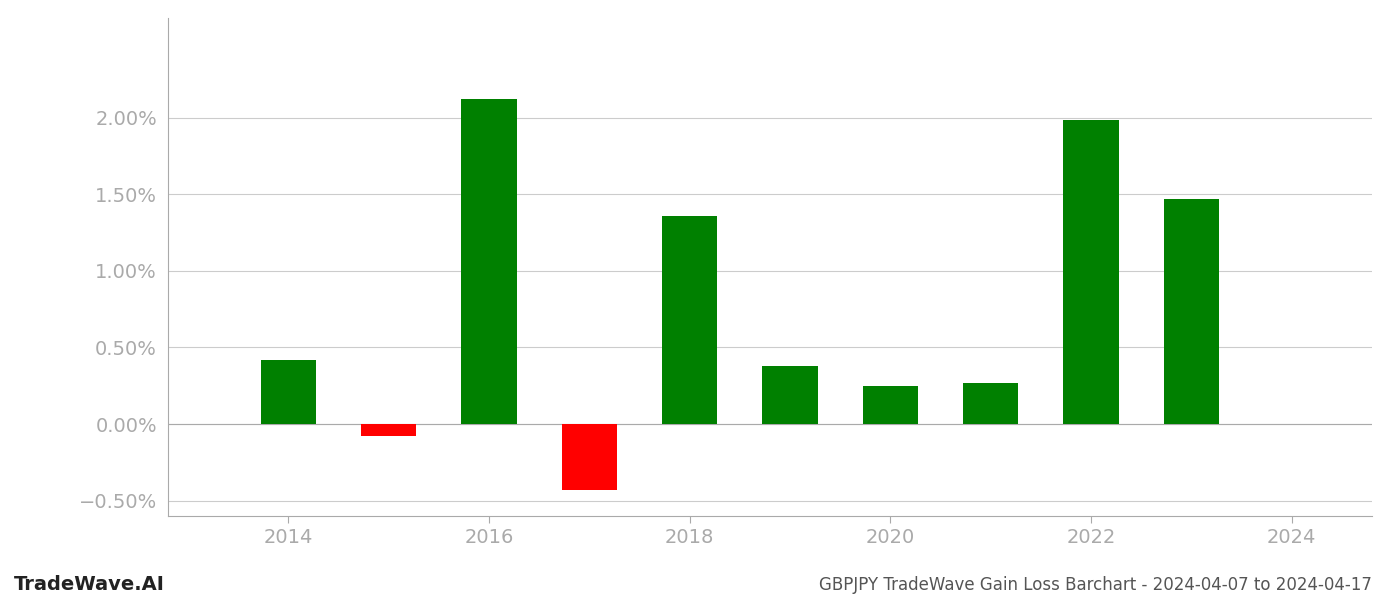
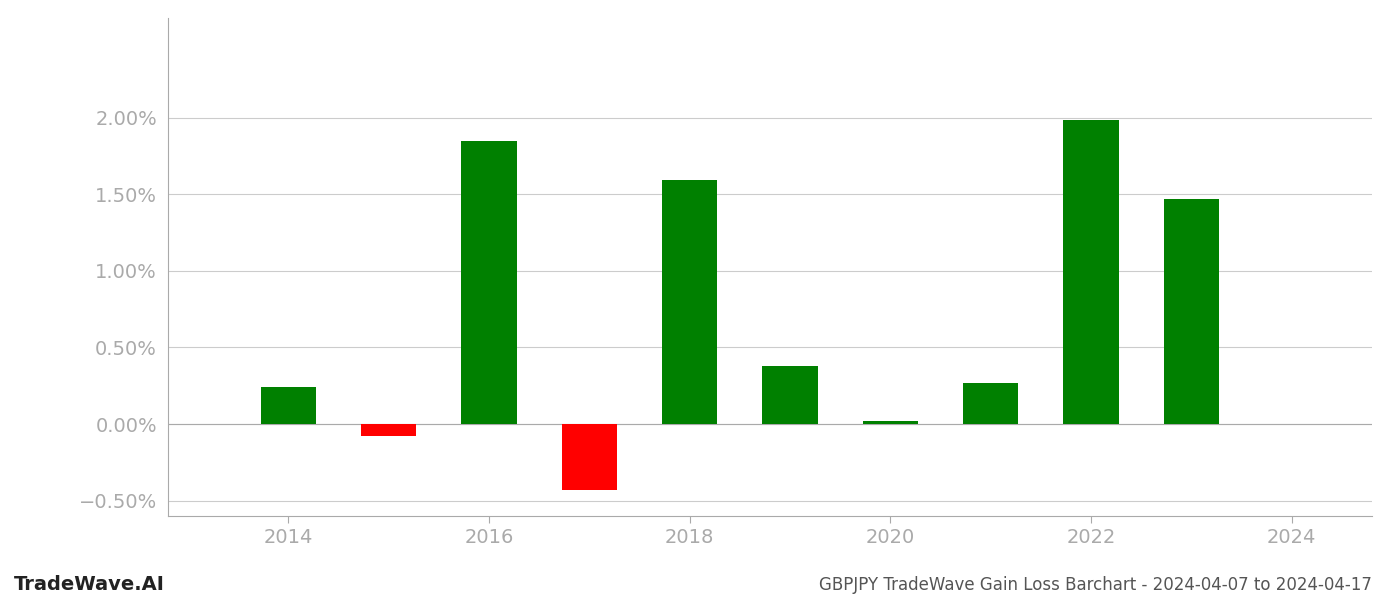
2014: 0.42% -> 0.24%
2016: 2.12% -> 1.85%
2018: 1.35% -> 1.59%
2020: 0.25% -> 0.02%
